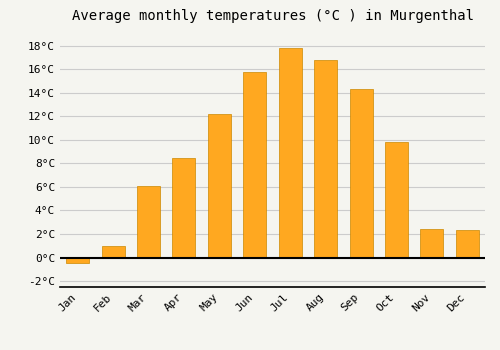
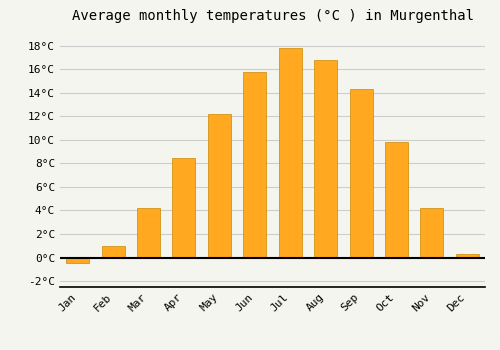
Mar: 6.1°C -> 4.2°C
Nov: 2.4°C -> 4.2°C
Dec: 2.3°C -> 0.3°C
